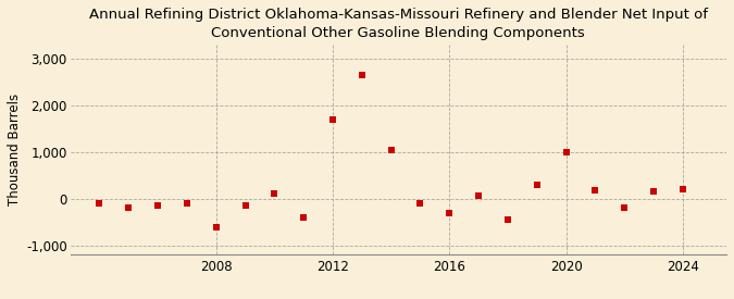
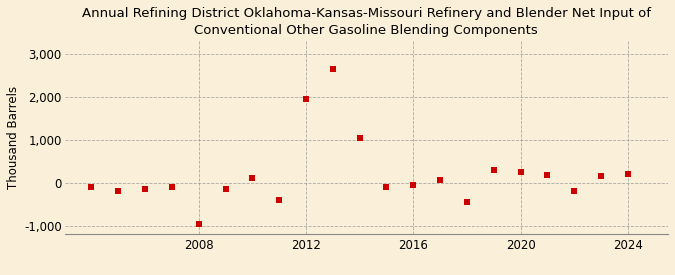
2008: -600 -> -950
2012: 1,700 -> 1,950
2016: -300 -> -50
2020: 1,000 -> 250
